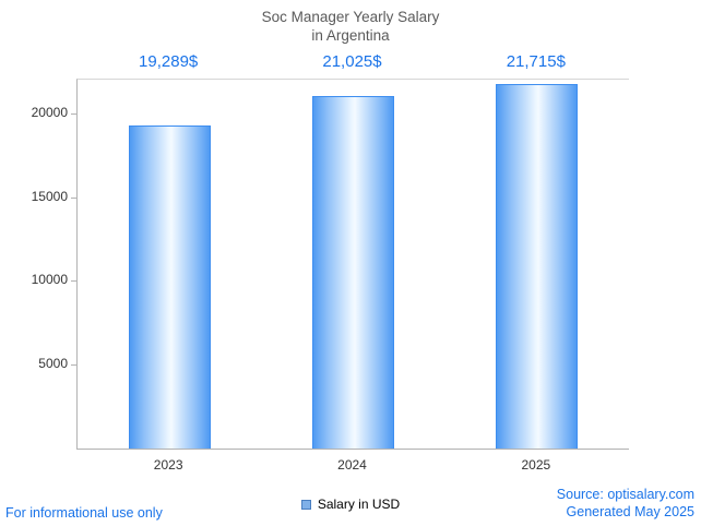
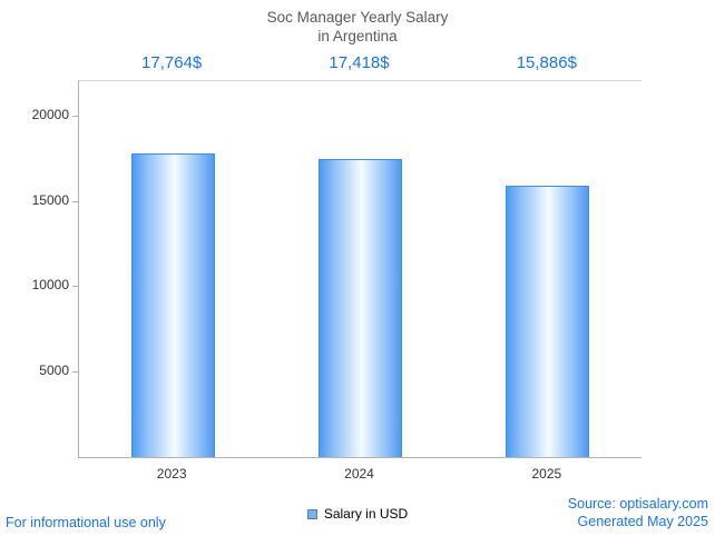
2023: 19,289 -> 17,764
2024: 21,025 -> 17,418
2025: 21,715 -> 15,886
